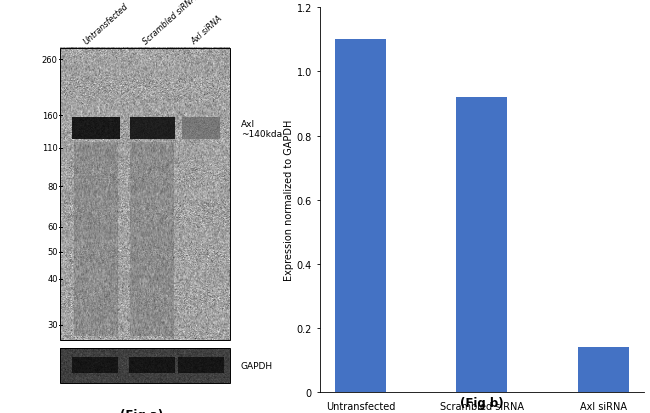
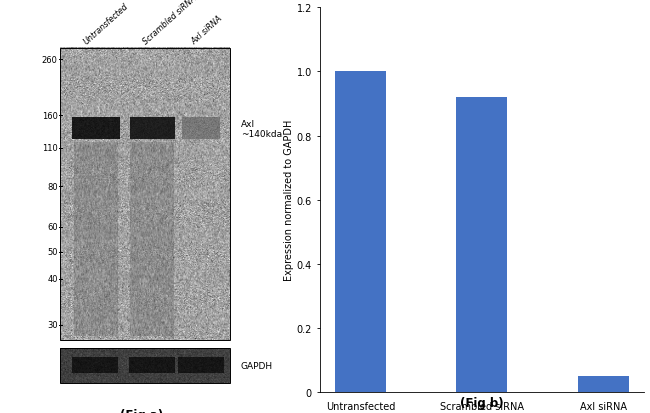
Untransfected: 1.10 -> 1.00
Axl siRNA: 0.14 -> 0.05
